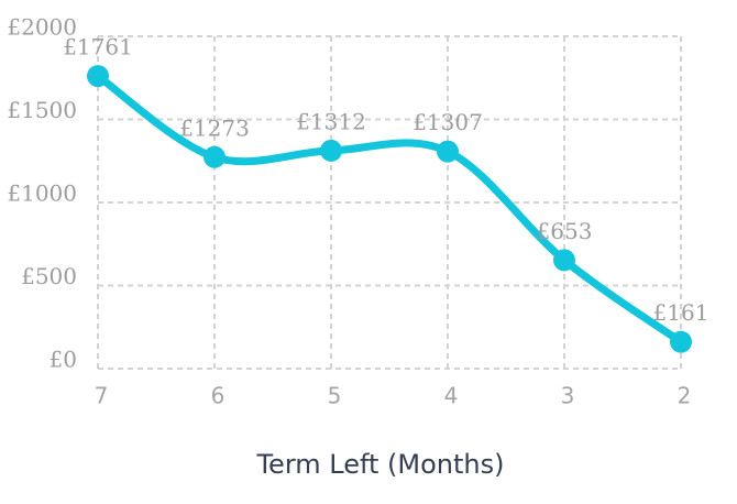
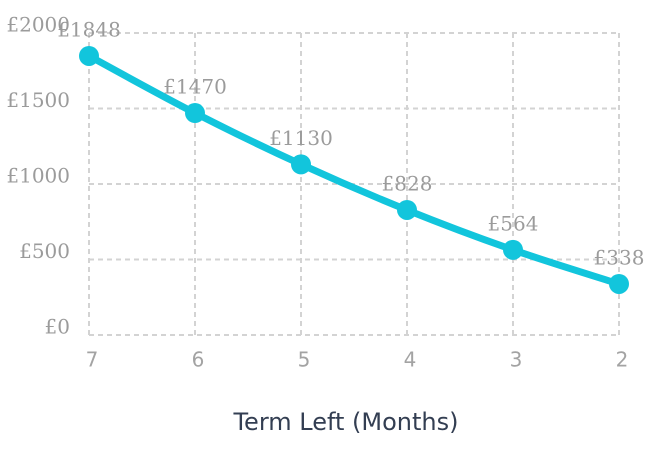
7: £1761 -> £1848
6: £1273 -> £1470
5: £1312 -> £1130
4: £1307 -> £828
3: £653 -> £564
2: £161 -> £338
